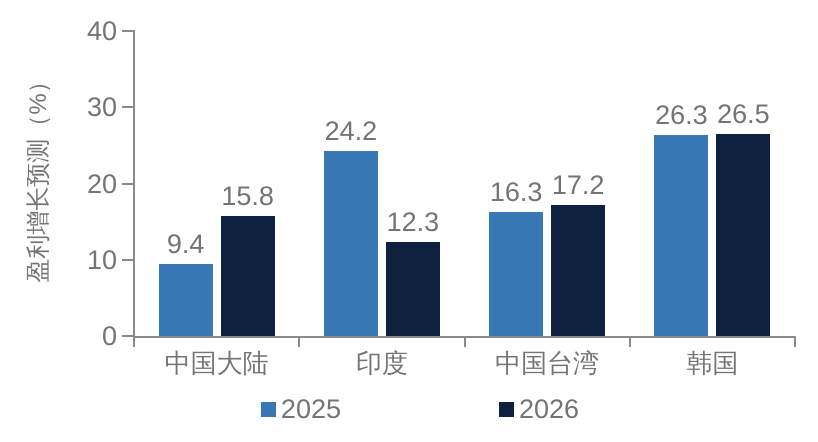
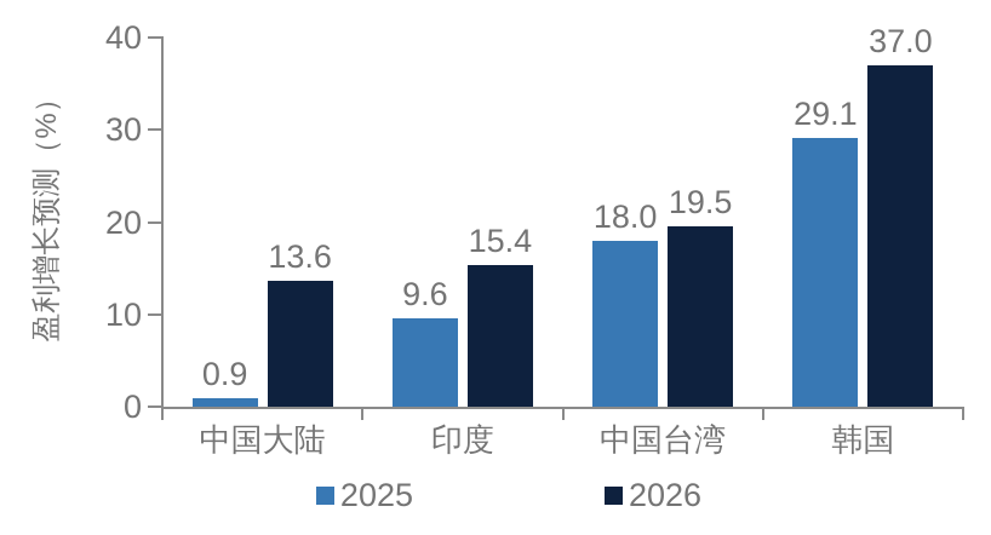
2025/中国大陆: 9.4 -> 0.9
2026/中国大陆: 15.8 -> 13.6
2025/印度: 24.2 -> 9.6
2026/印度: 12.3 -> 15.4
2025/中国台湾: 16.3 -> 18.0
2026/中国台湾: 17.2 -> 19.5
2025/韩国: 26.3 -> 29.1
2026/韩国: 26.5 -> 37.0
